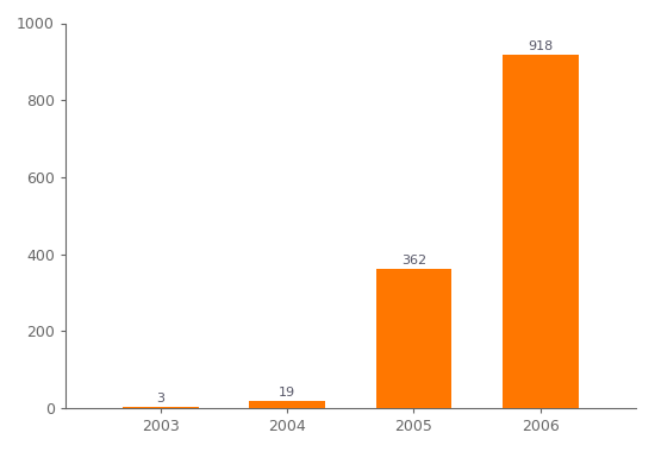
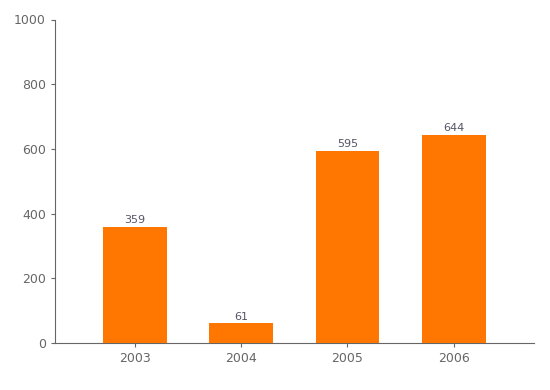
2003: 3 -> 359
2004: 19 -> 61
2005: 362 -> 595
2006: 918 -> 644
